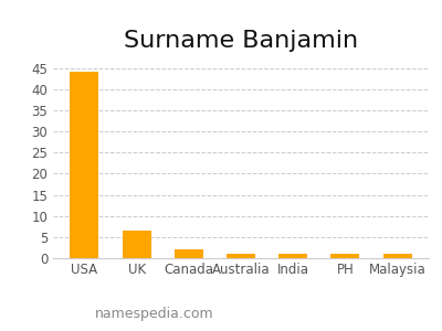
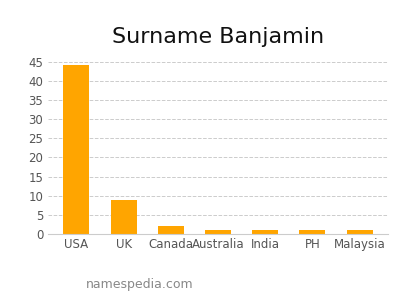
UK: 6.5 -> 9.0
